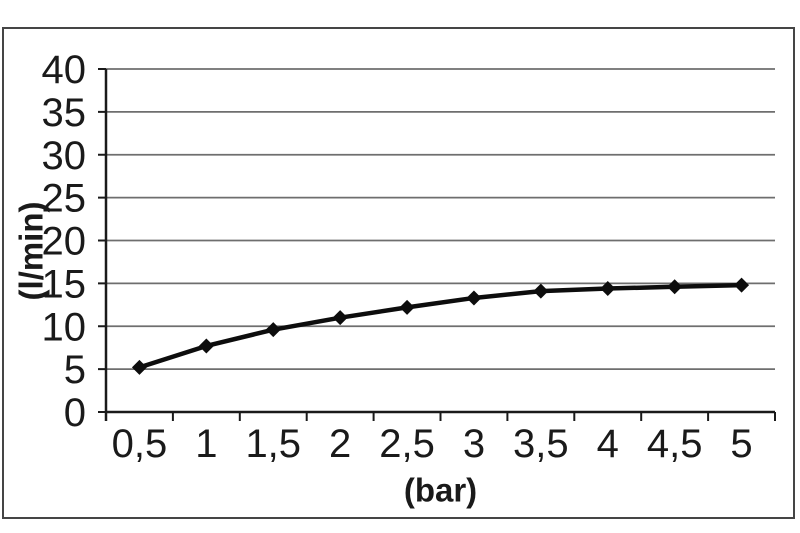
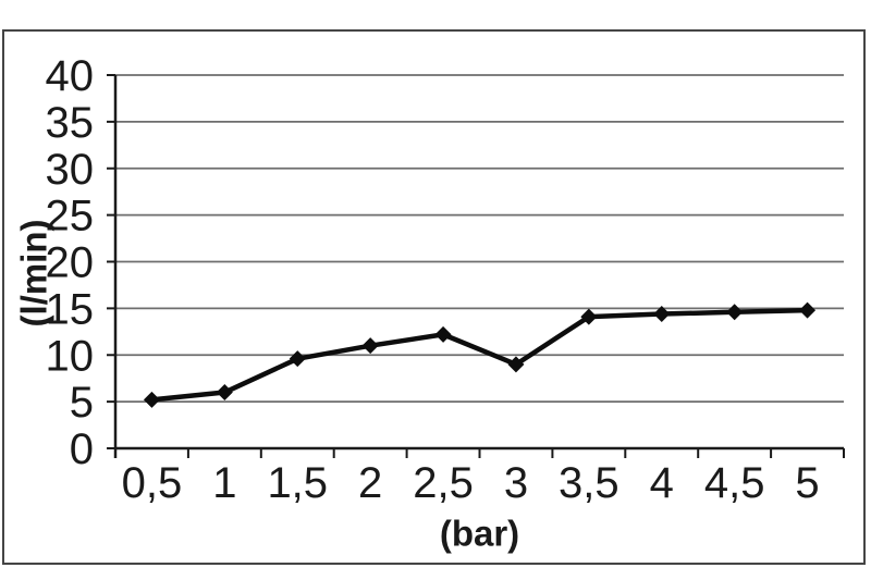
1: 8 -> 6
3: 13 -> 9
